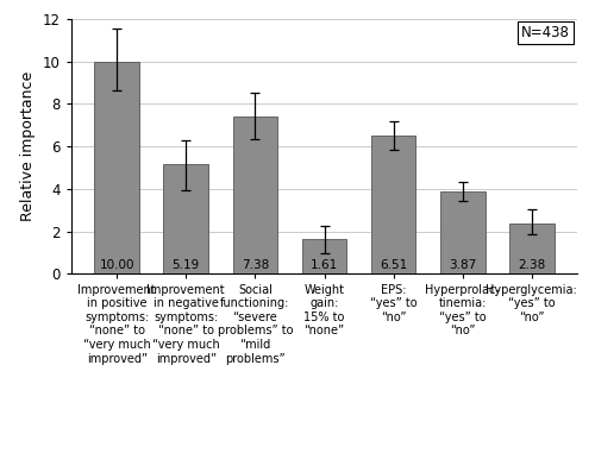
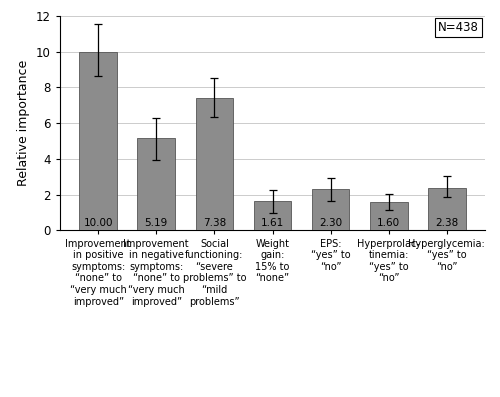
EPS: “yes” to “no”: 6.51 -> 2.30
Hyperprolac- tinemia: “yes” to “no”: 3.87 -> 1.60
